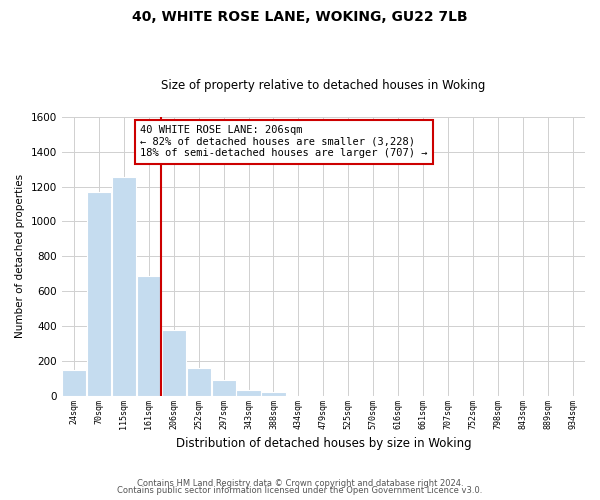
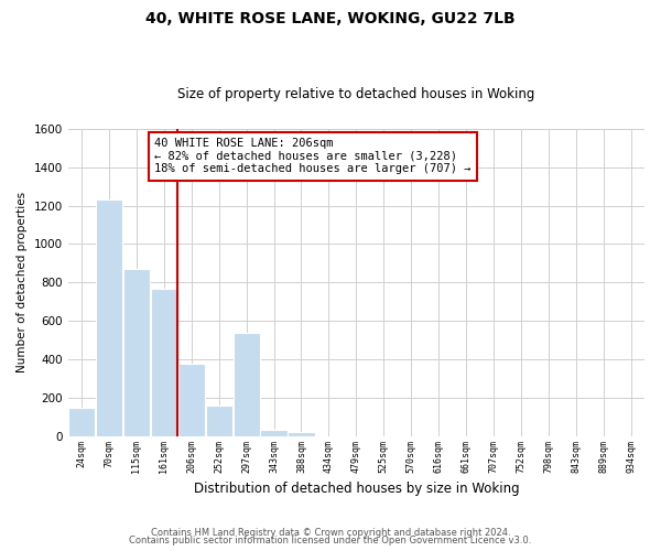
70sqm: 1170 -> 1230
115sqm: 1260 -> 870
161sqm: 690 -> 770
297sqm: 90 -> 540
